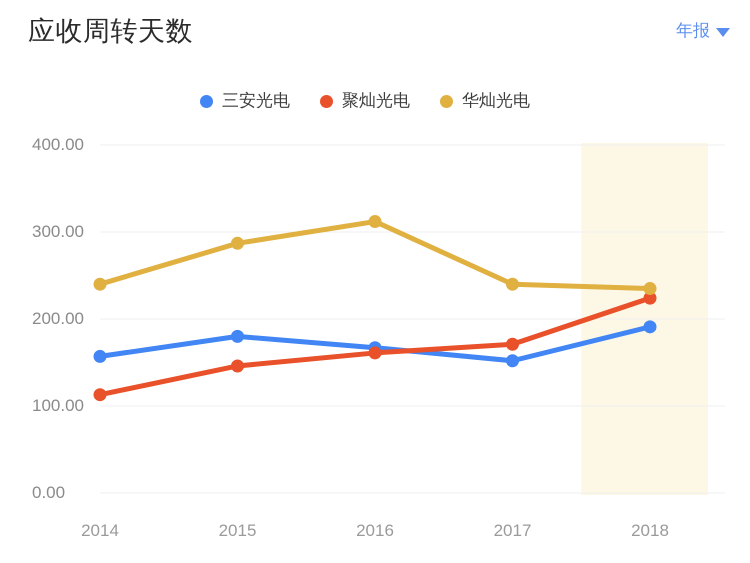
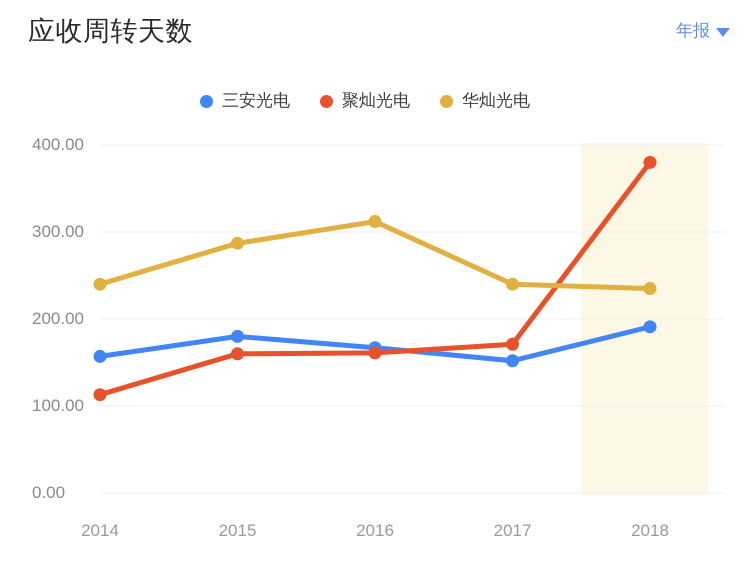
聚灿光电/2015: 150 -> 160
聚灿光电/2018: 220 -> 380
